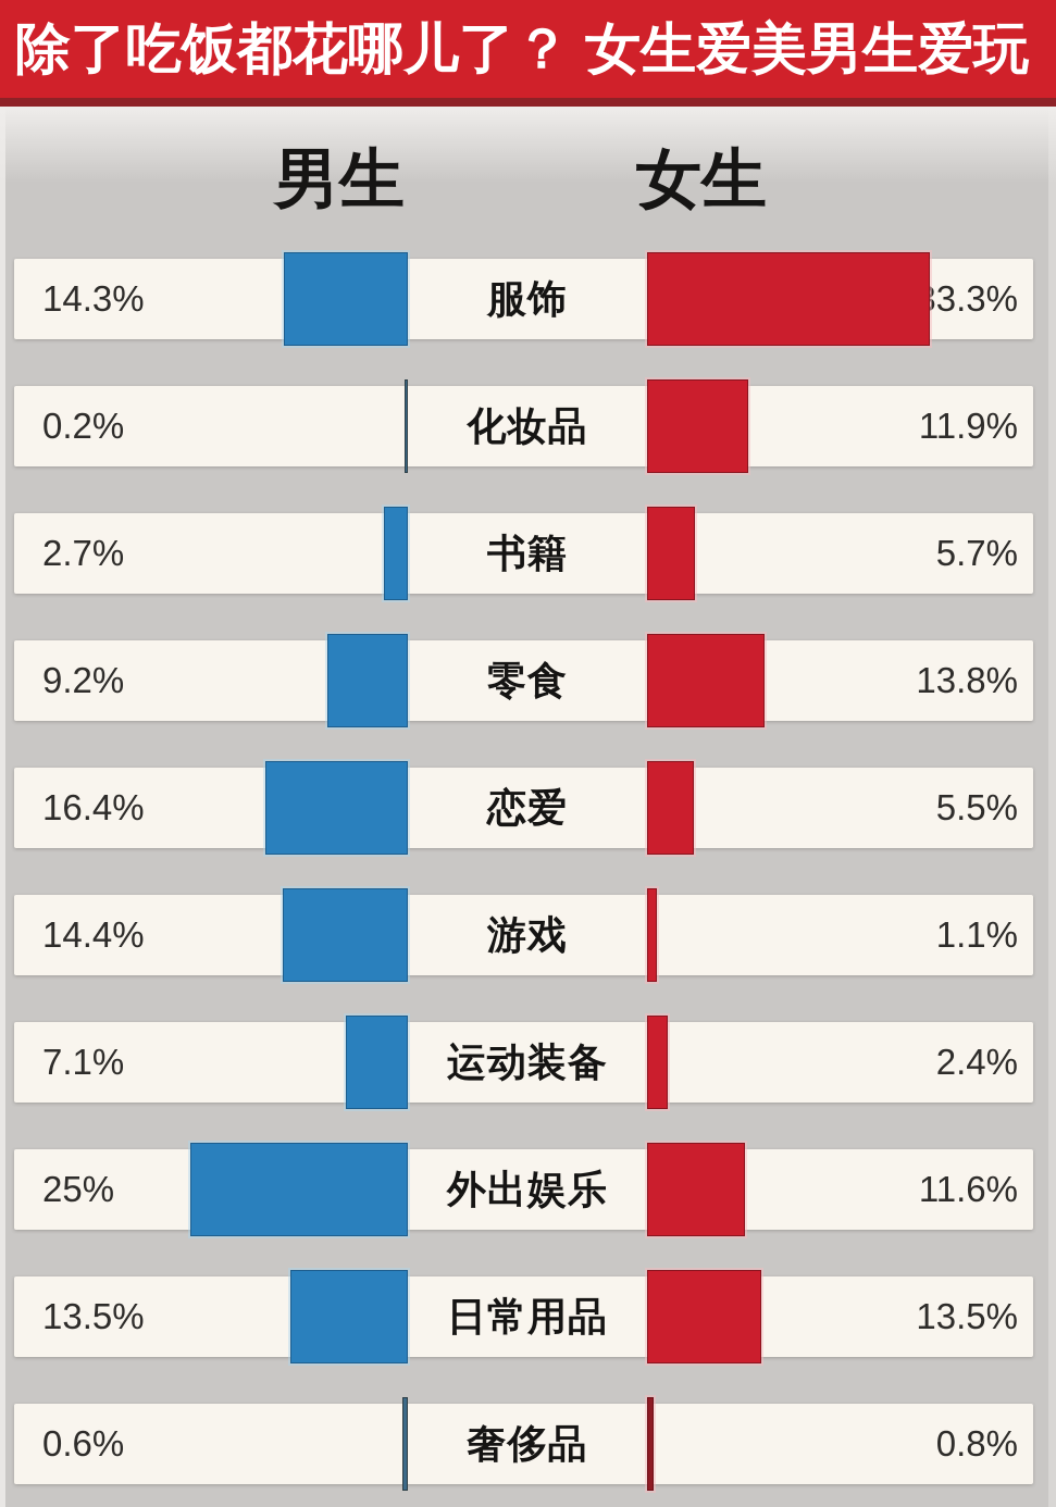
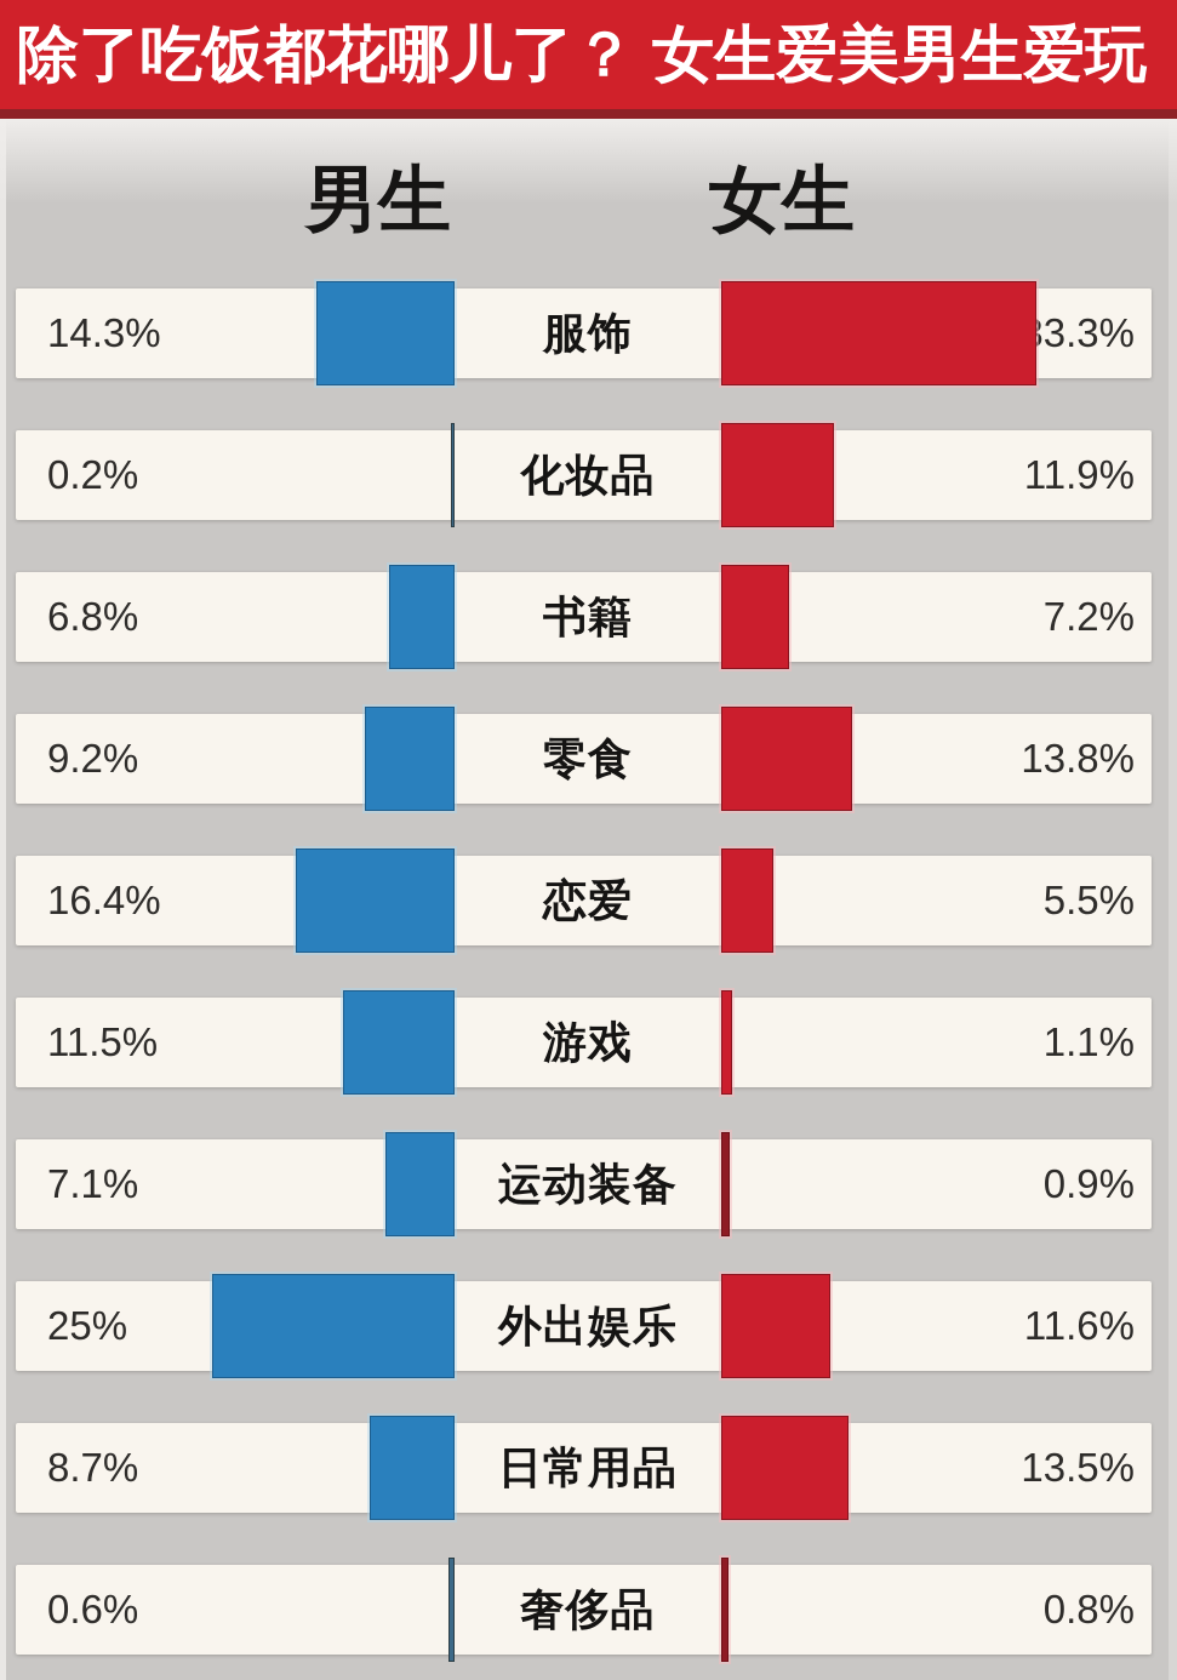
男生/书籍: 2.7% -> 6.8%
女生/书籍: 5.7% -> 7.2%
男生/游戏: 14.4% -> 11.5%
女生/运动装备: 2.4% -> 0.9%
男生/日常用品: 13.5% -> 8.7%
